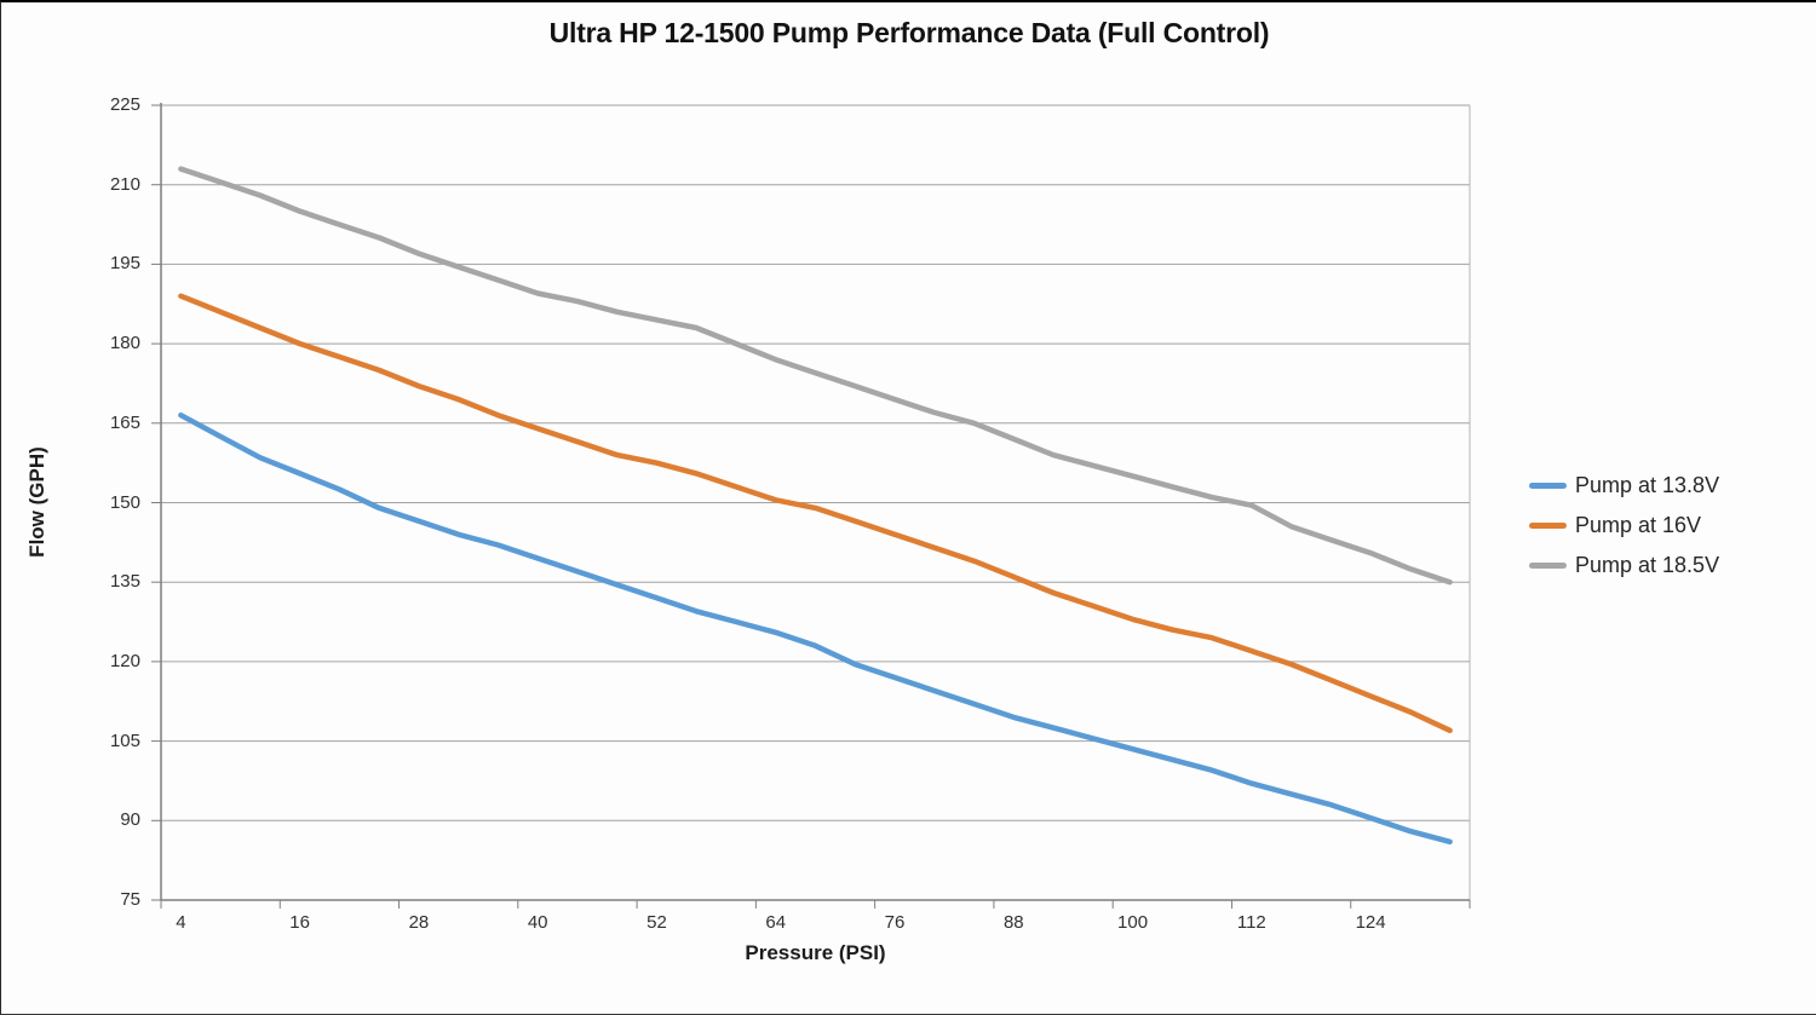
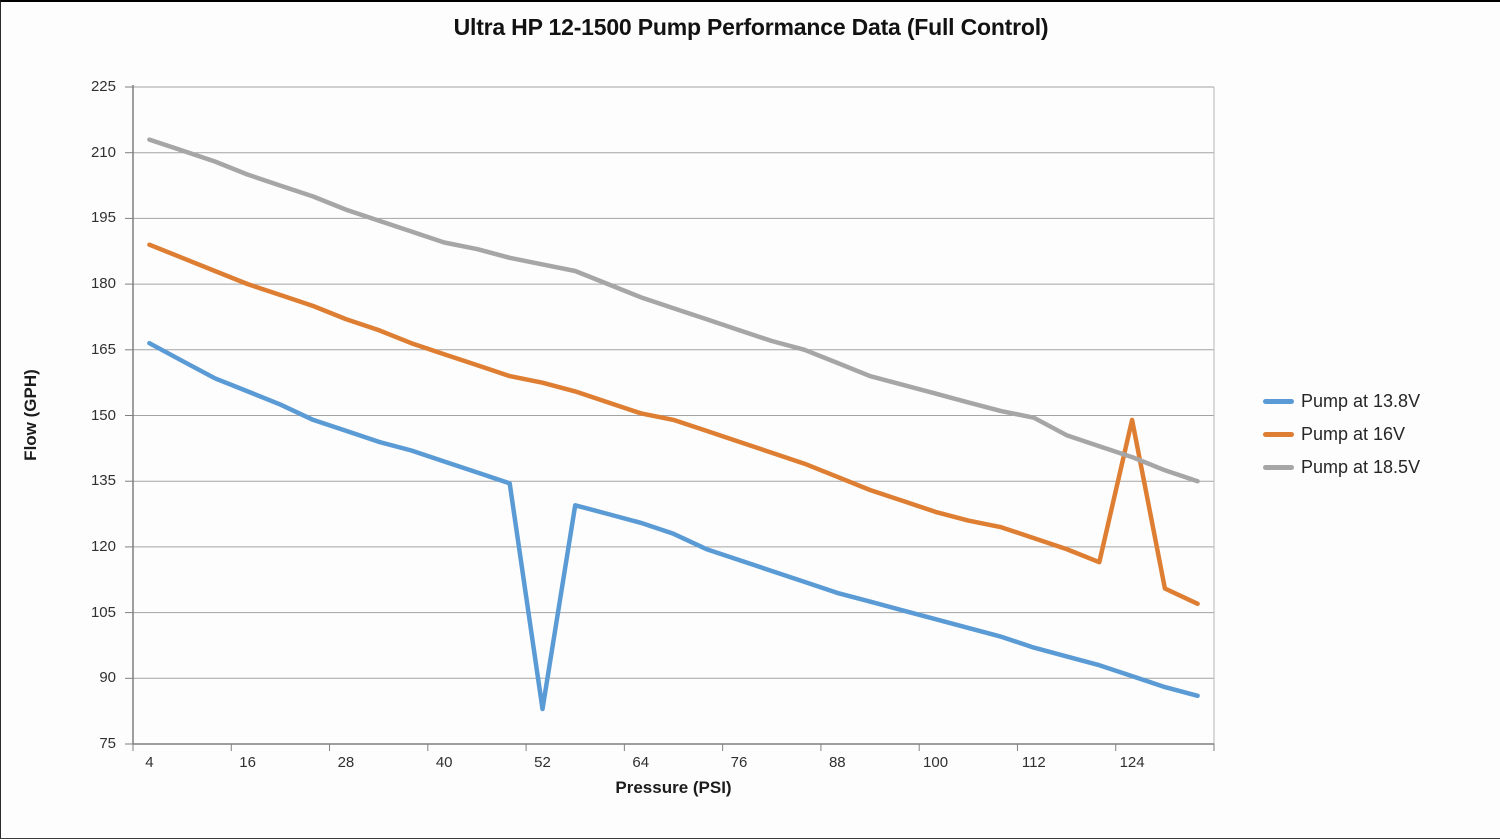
Pump at 13.8V/52: 132 -> 83
Pump at 16V/124: 114 -> 149
